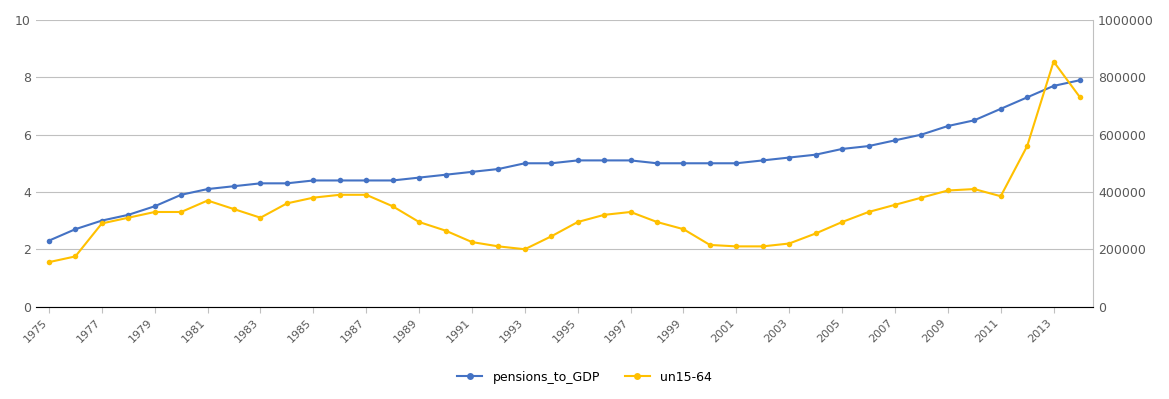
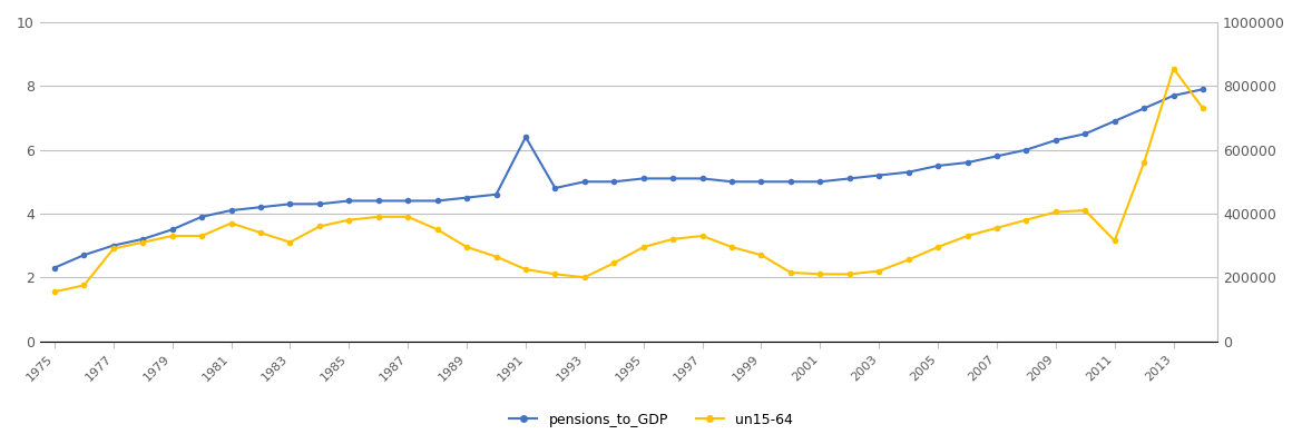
pensions_to_GDP/1991: 4.7 -> 6.4
un15-64/2011: 385000 -> 315000
